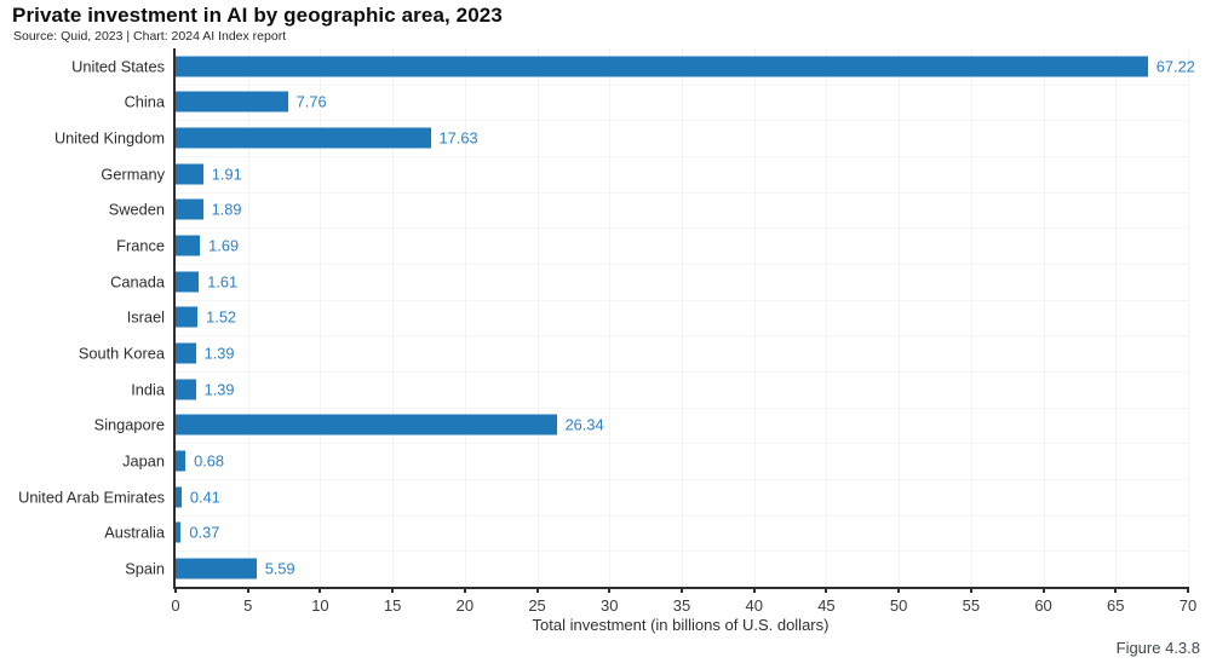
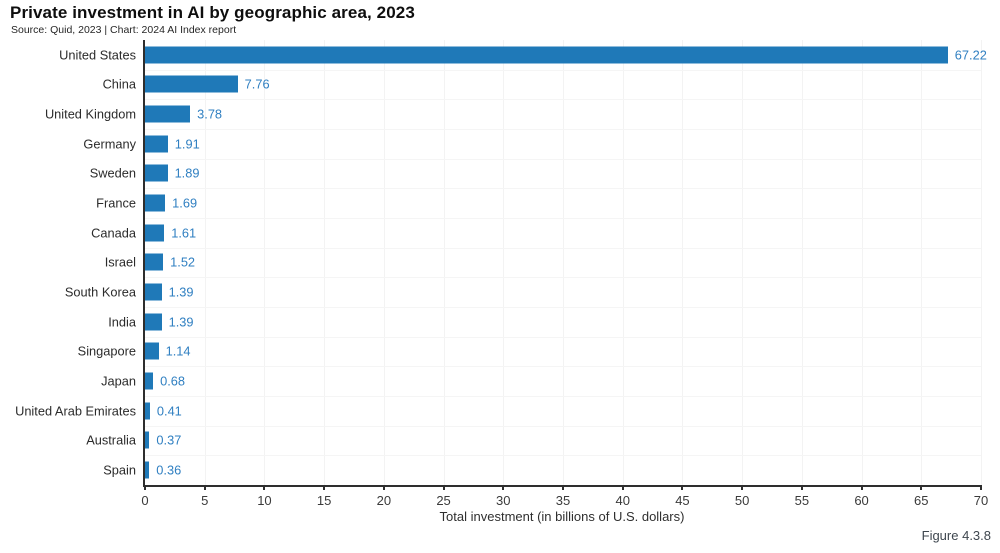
United Kingdom: 17.63 -> 3.78
Singapore: 26.34 -> 1.14
Spain: 5.59 -> 0.36
